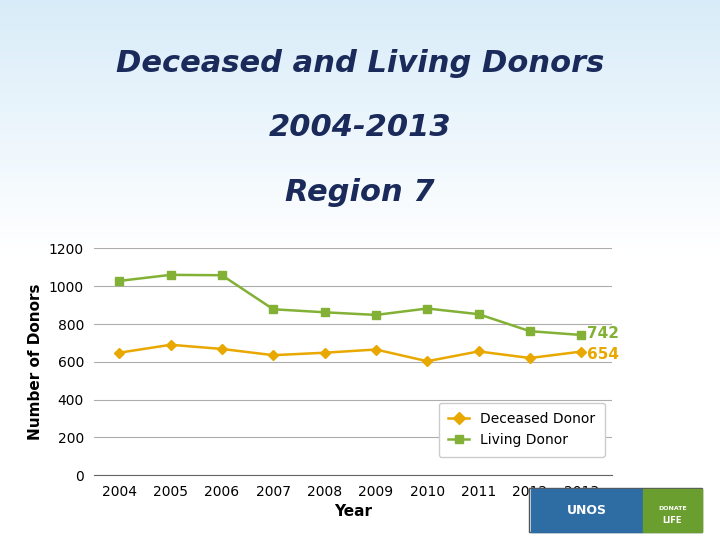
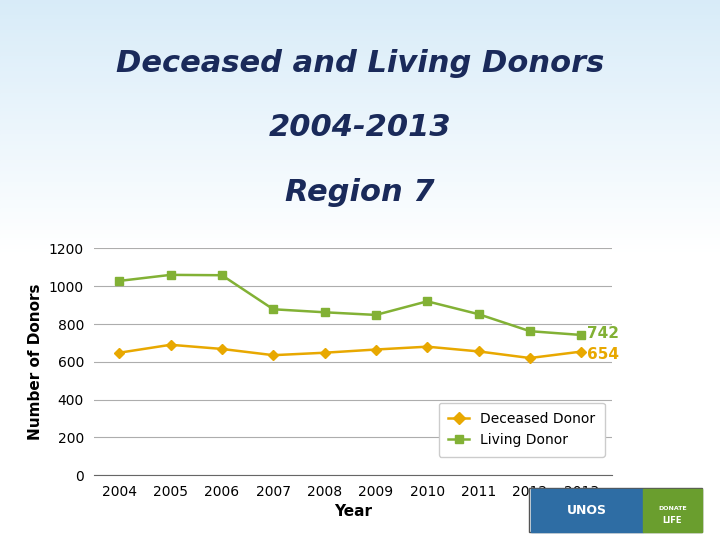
Deceased Donor/2010: 600 -> 680
Living Donor/2010: 880 -> 920
